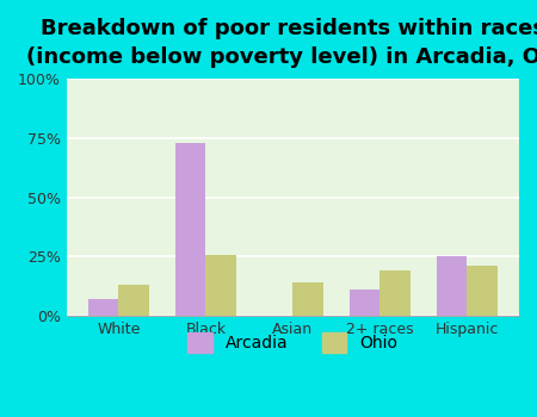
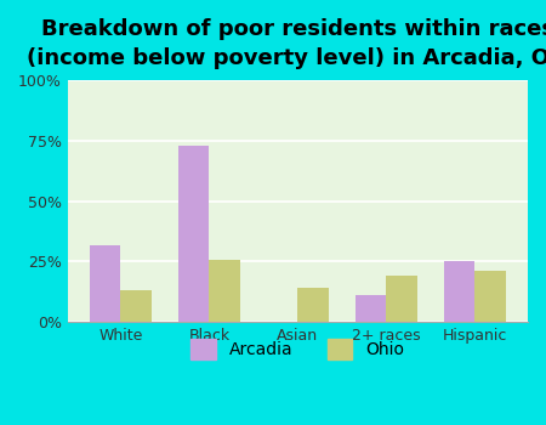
Arcadia/White: 7% -> 32%
